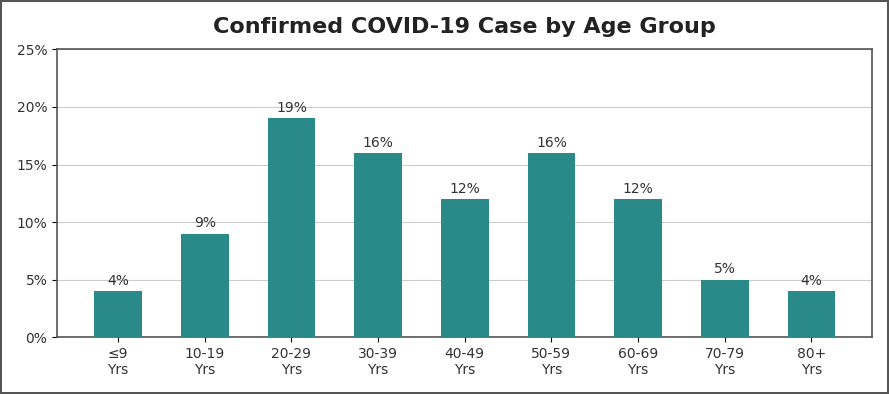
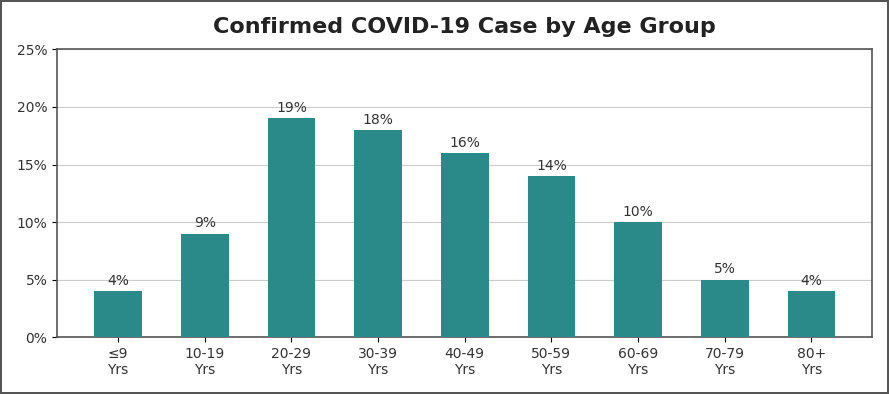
30-39 Yrs: 16% -> 18%
40-49 Yrs: 12% -> 16%
50-59 Yrs: 16% -> 14%
60-69 Yrs: 12% -> 10%
